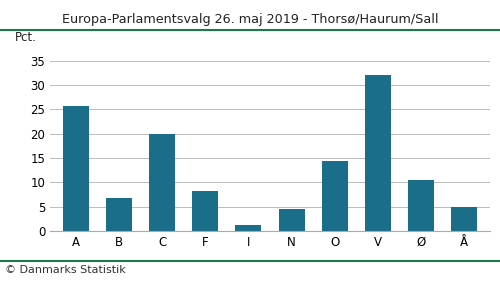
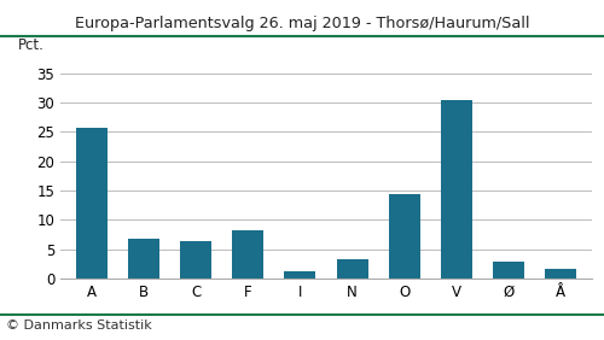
C: 20.0 -> 6.5
N: 4.5 -> 3.3
V: 32.0 -> 30.4
Ø: 10.5 -> 3.0
Å: 5.0 -> 1.7
